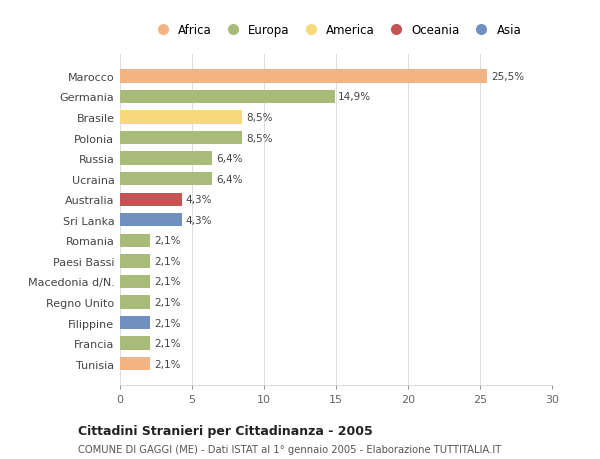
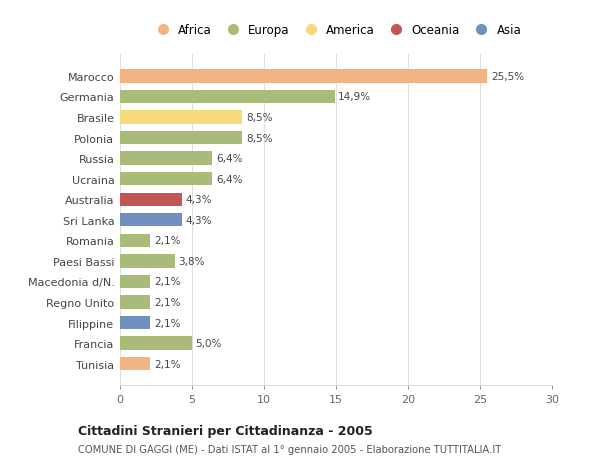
Paesi Bassi: 2,1% -> 3,8%
Francia: 2,1% -> 5,0%
